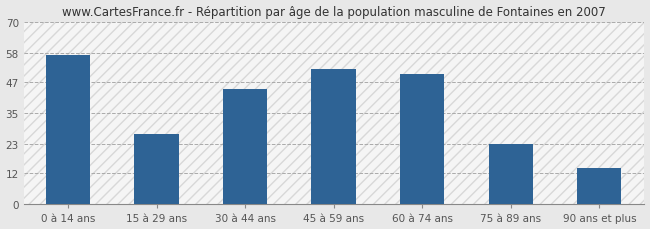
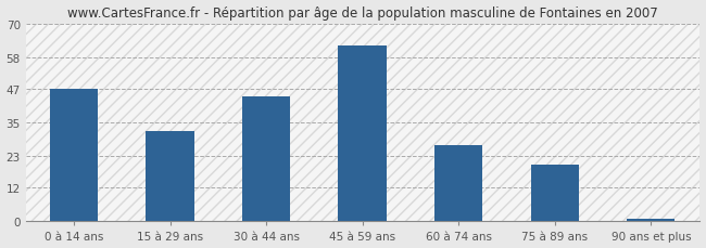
0 à 14 ans: 57 -> 47
15 à 29 ans: 27 -> 32
45 à 59 ans: 52 -> 62
60 à 74 ans: 50 -> 27
75 à 89 ans: 23 -> 20
90 ans et plus: 14 -> 1
